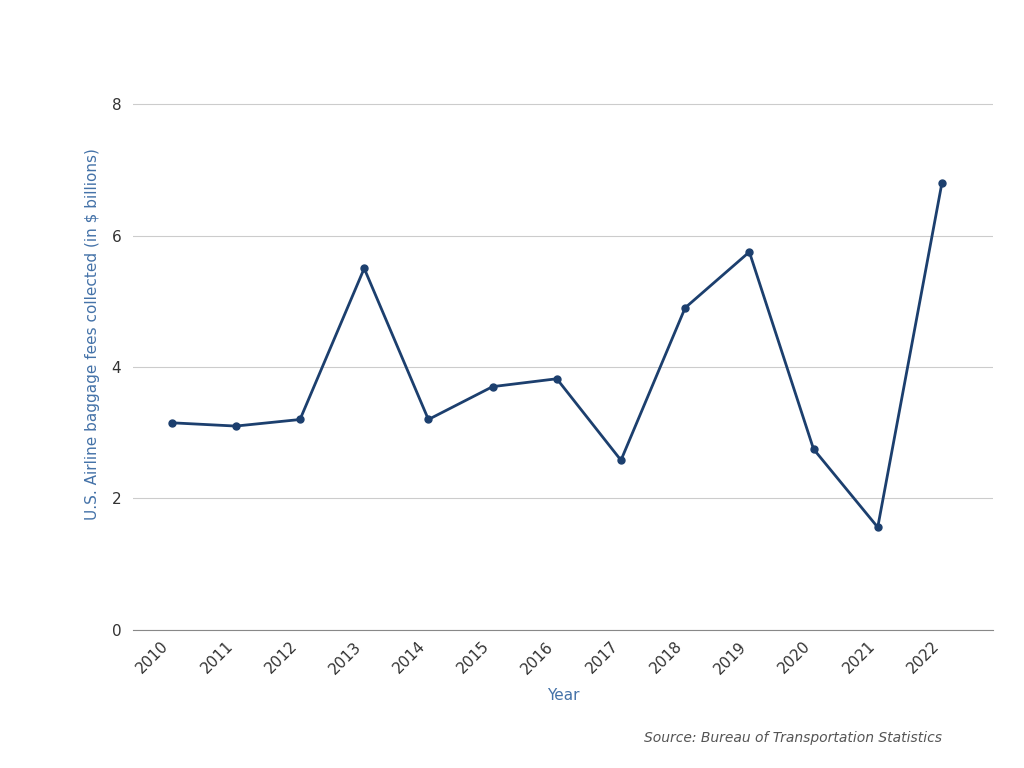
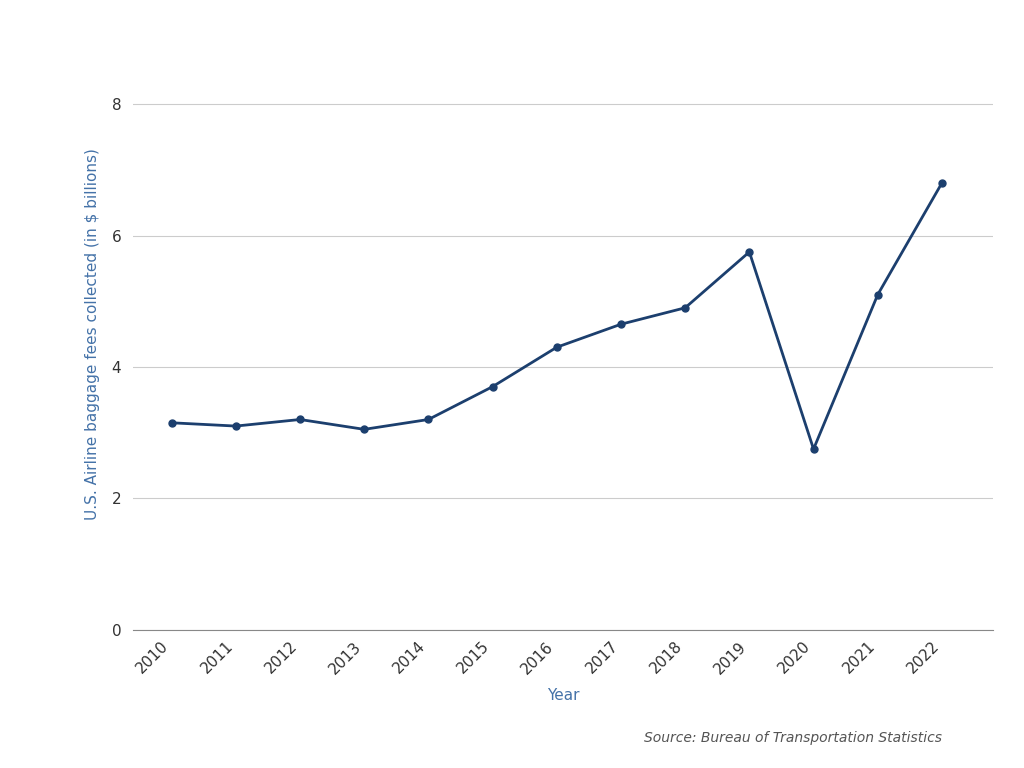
2013: 5.50 -> 3.05
2016: 3.82 -> 4.30
2017: 2.58 -> 4.65
2021: 1.56 -> 5.10
